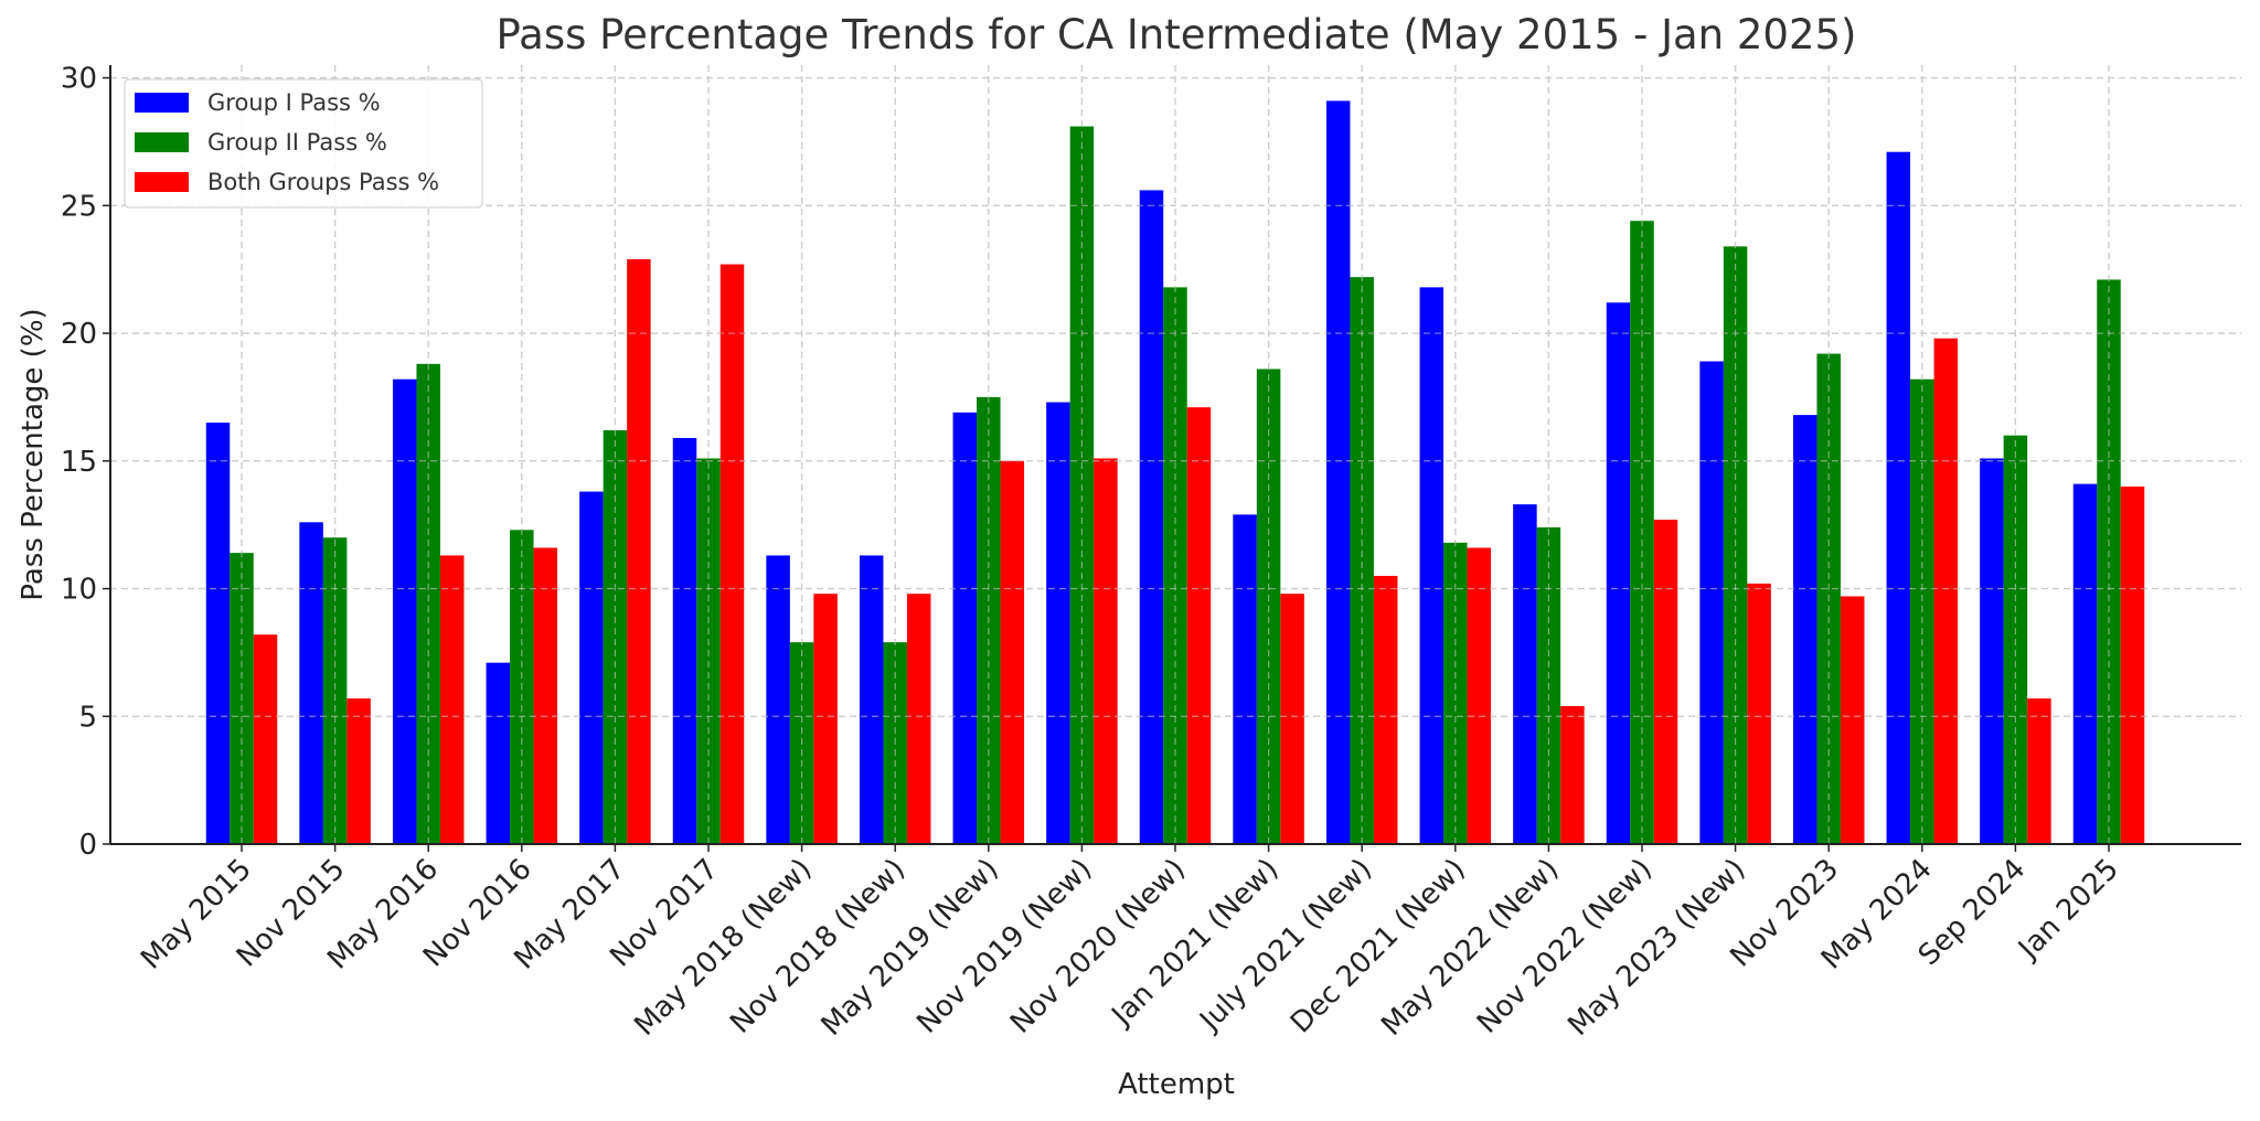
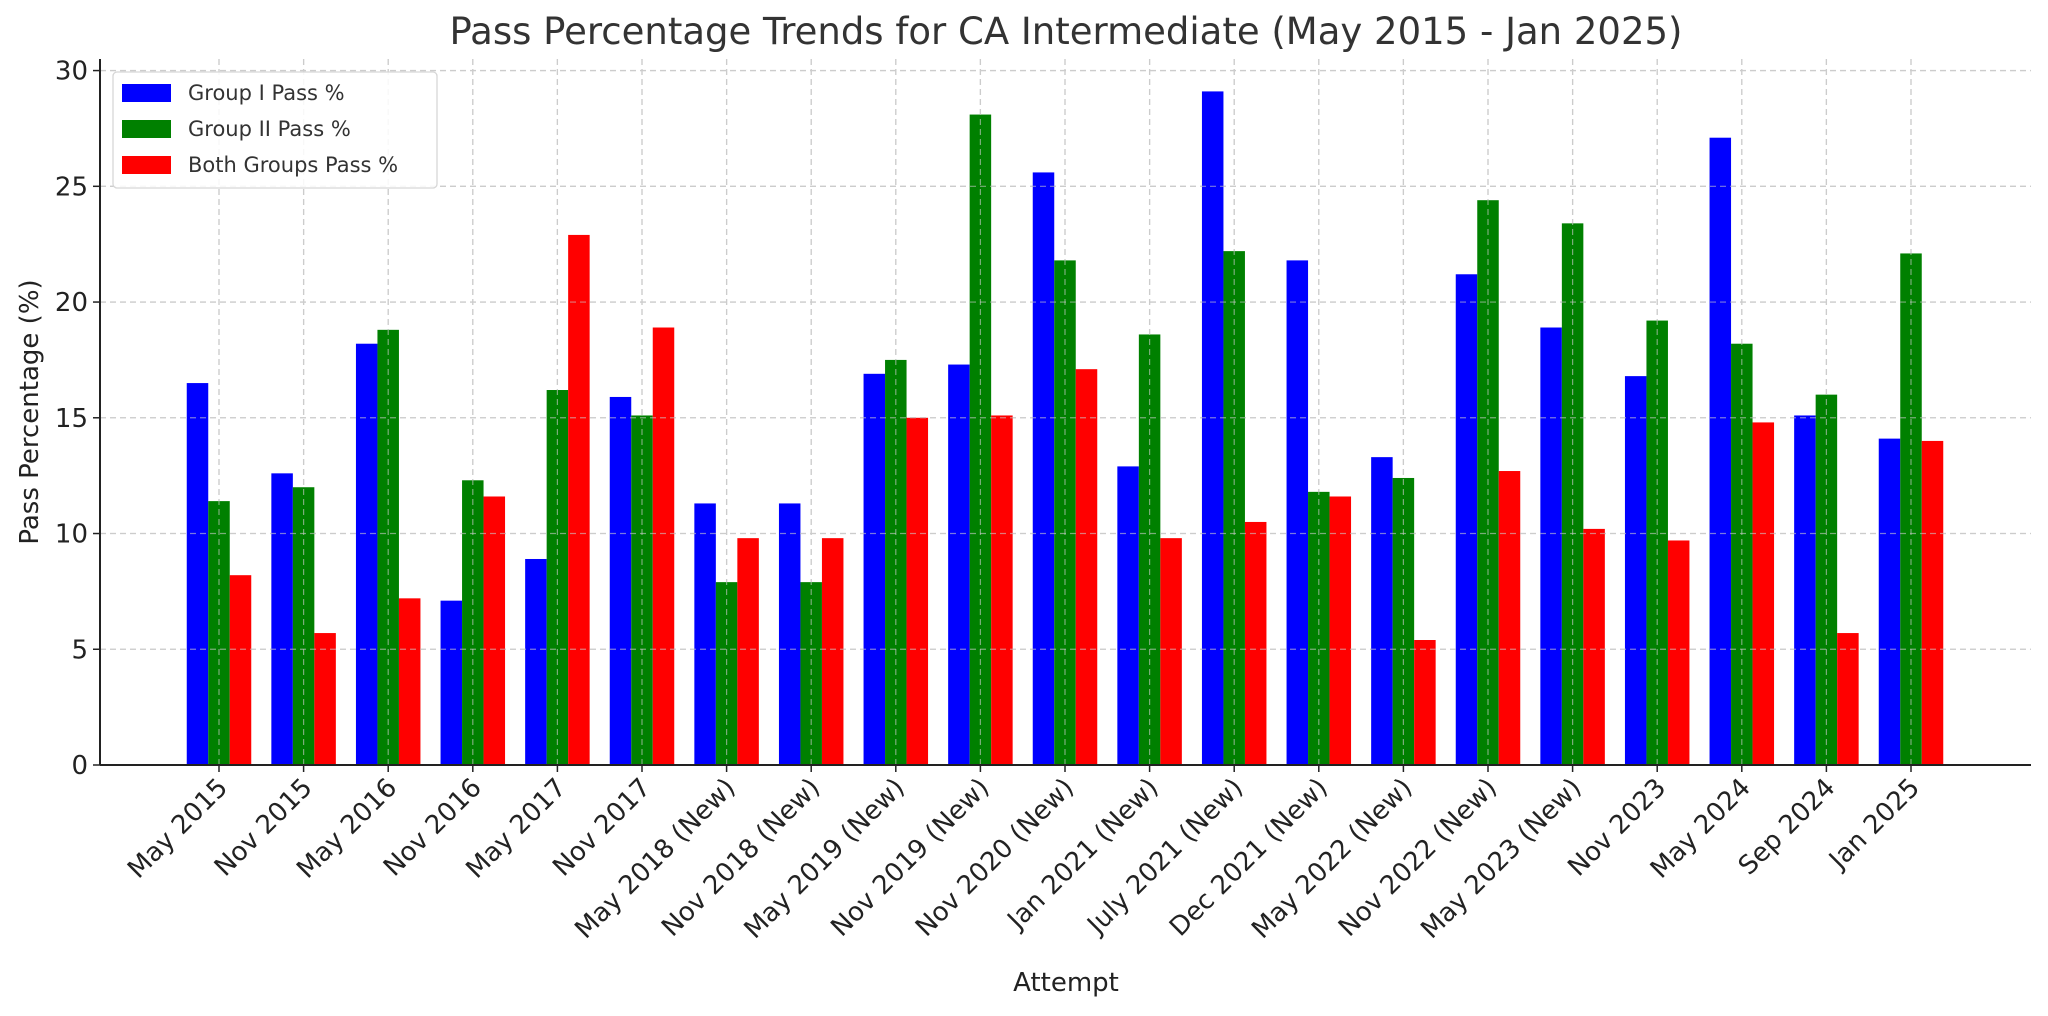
Both Groups Pass %/May 2016: 11.3 -> 7.2
Group I Pass %/May 2017: 13.8 -> 8.9
Both Groups Pass %/Nov 2017: 22.7 -> 18.9
Both Groups Pass %/May 2024: 19.8 -> 14.8
